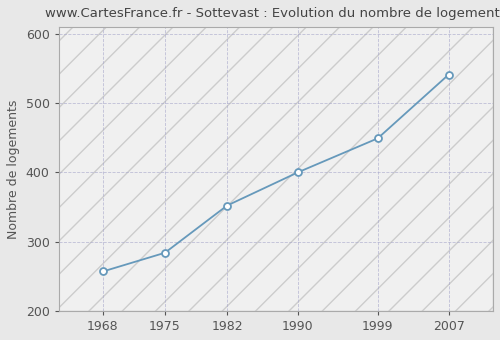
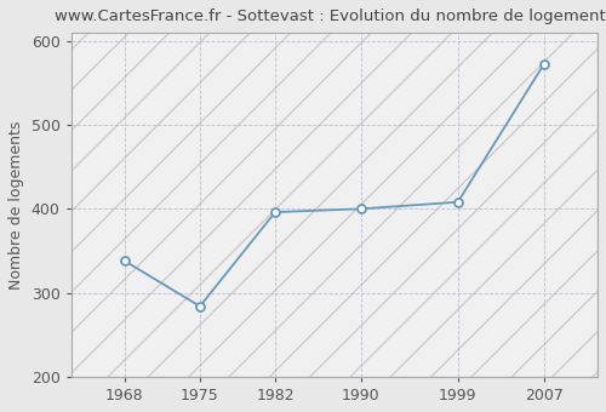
1968: 257 -> 338
1982: 352 -> 396
1999: 449 -> 408
2007: 541 -> 572
